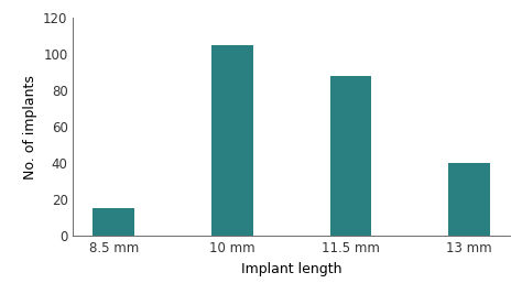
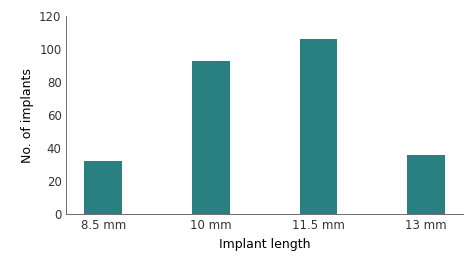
8.5 mm: 15 -> 32
10 mm: 105 -> 93
11.5 mm: 88 -> 106
13 mm: 40 -> 36
